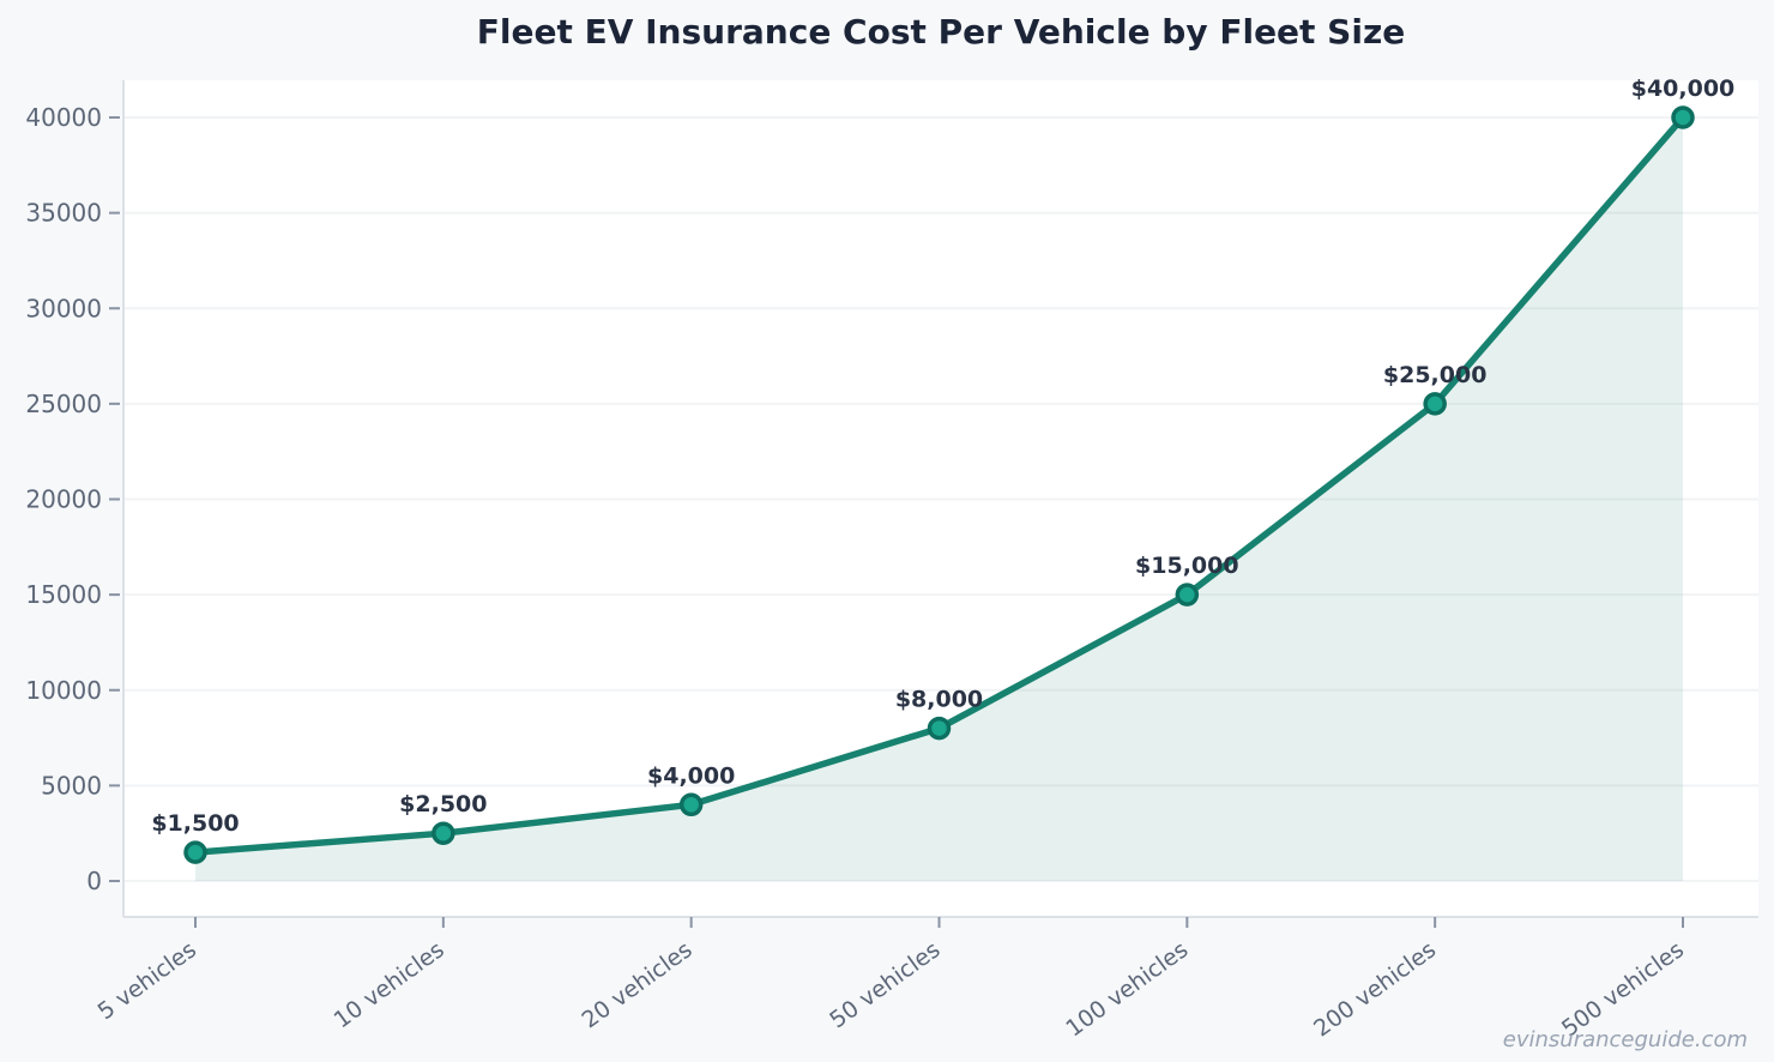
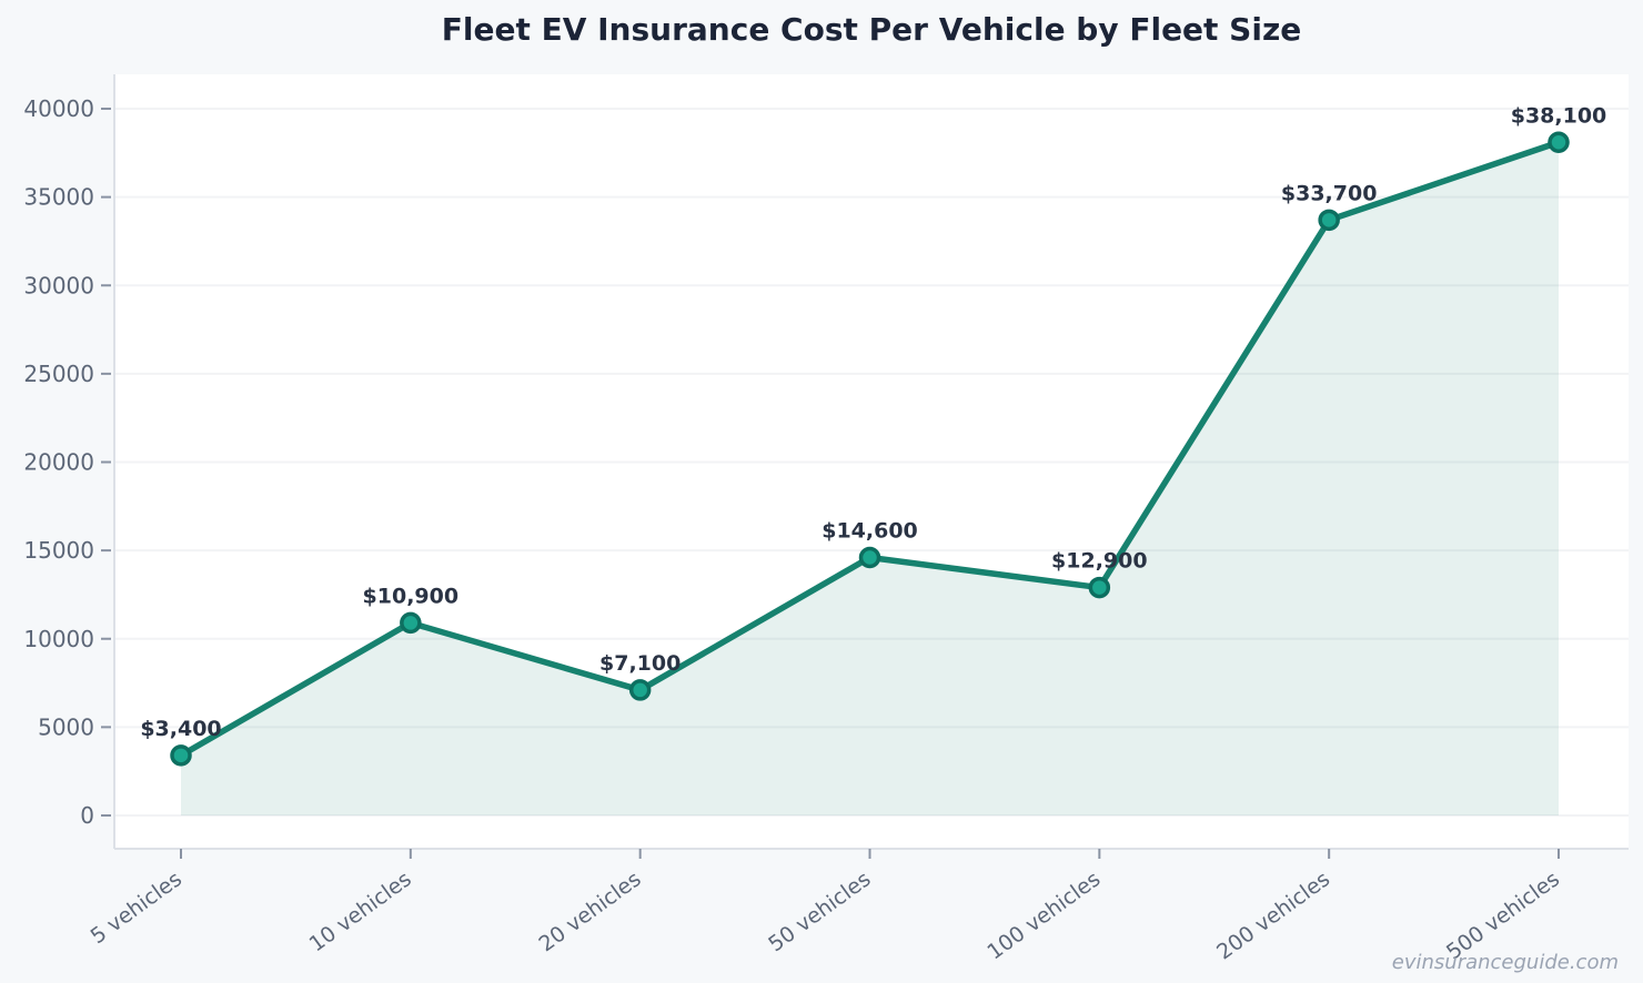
5 vehicles: $1,500 -> $3,400
10 vehicles: $2,500 -> $10,900
20 vehicles: $4,000 -> $7,100
50 vehicles: $8,000 -> $14,600
100 vehicles: $15,000 -> $12,900
200 vehicles: $25,000 -> $33,700
500 vehicles: $40,000 -> $38,100
